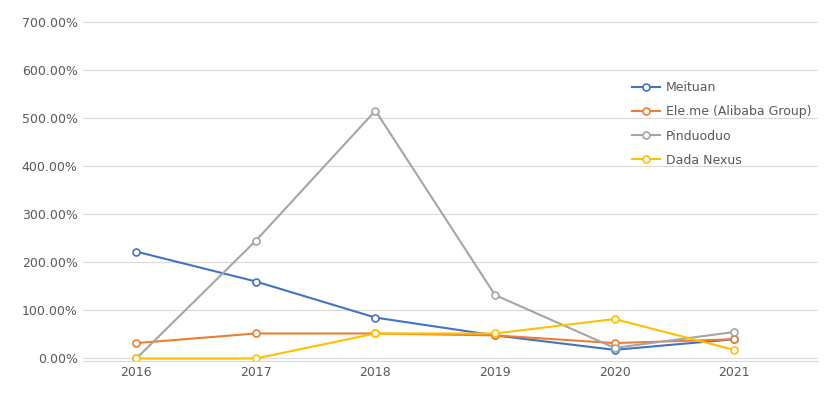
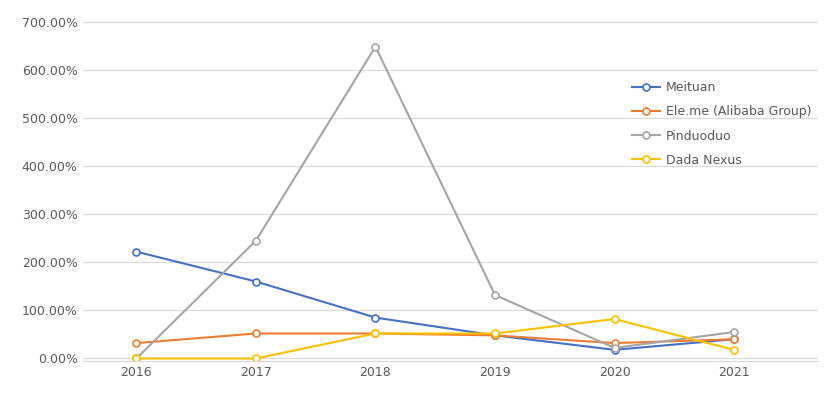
Pinduoduo/2018: 515% -> 648%
